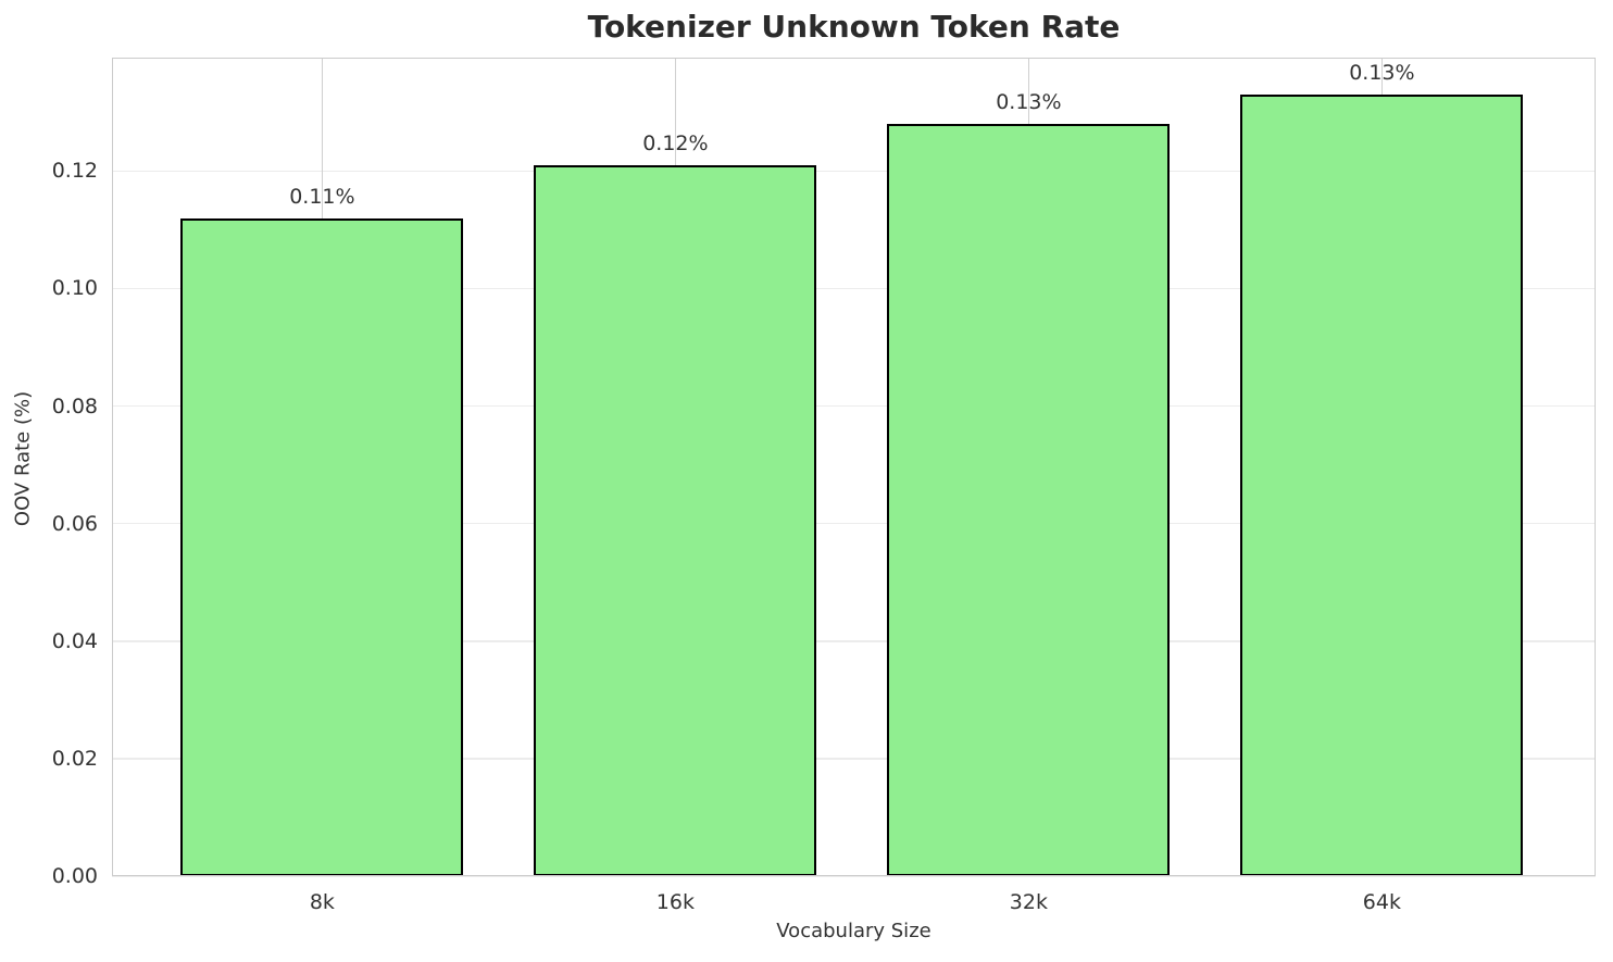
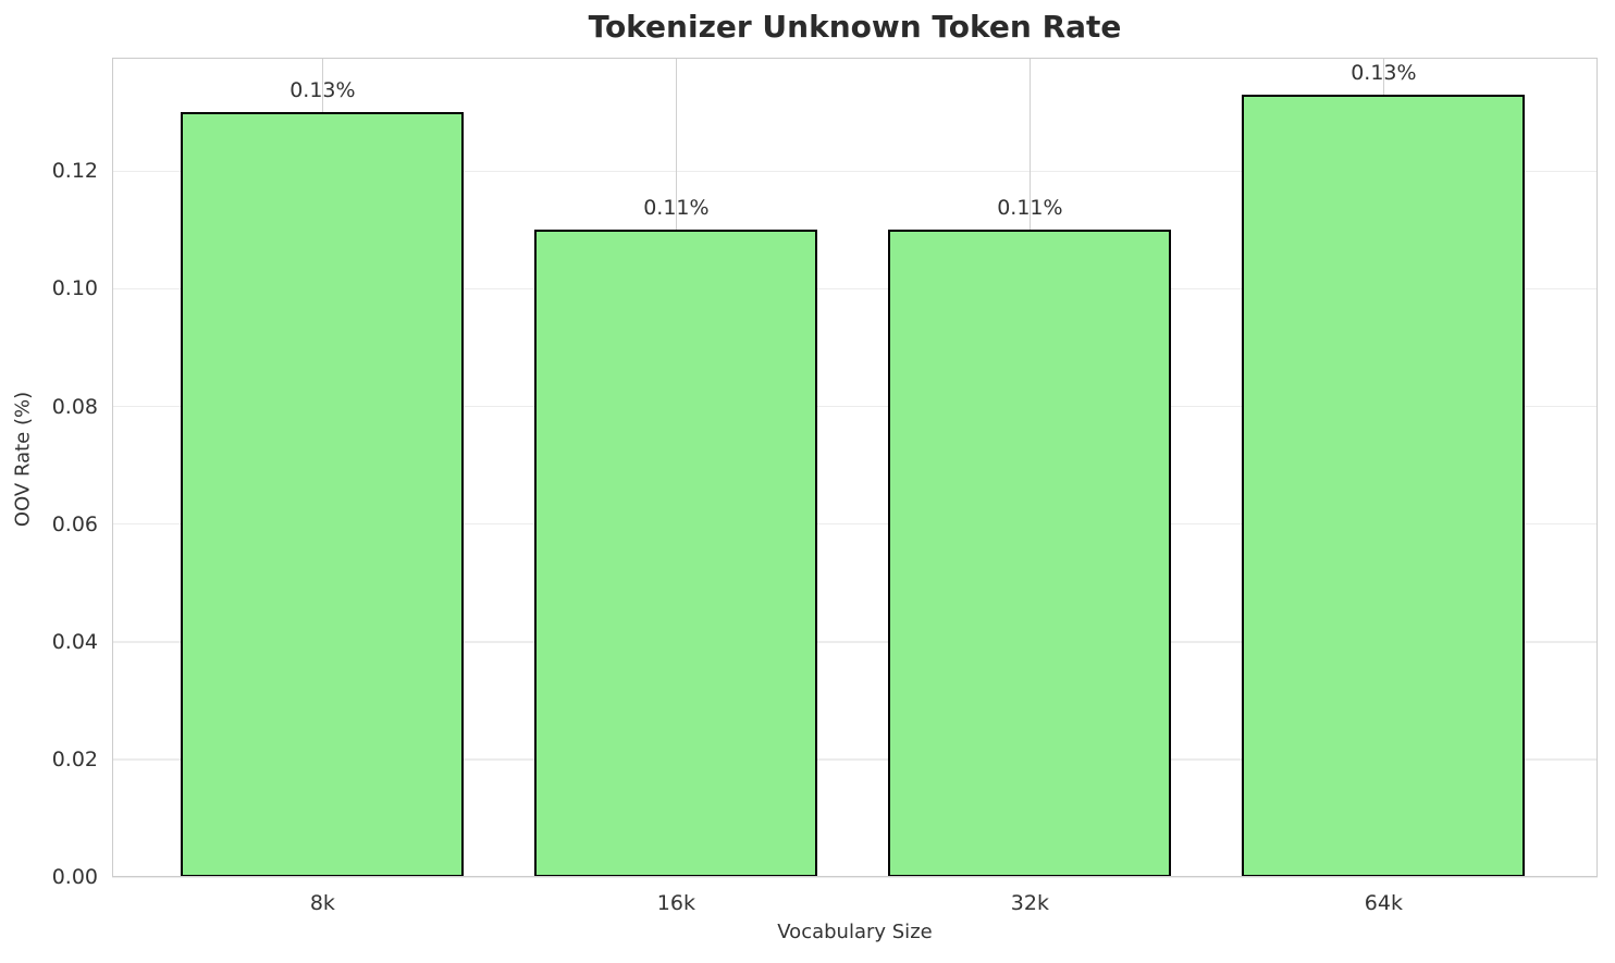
8k: 0.11% -> 0.13%
16k: 0.12% -> 0.11%
32k: 0.13% -> 0.11%
